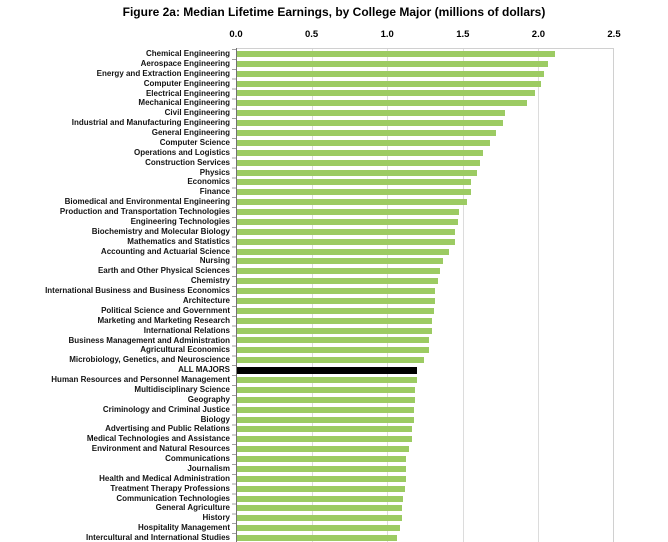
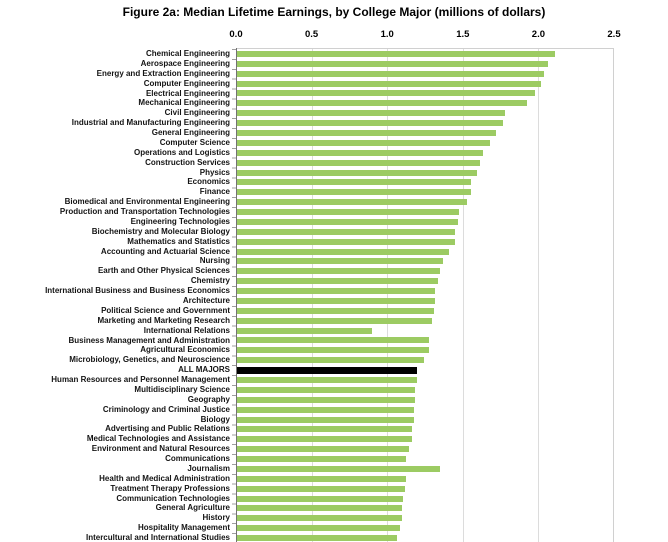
International Relations: 1.29 -> 0.89
Journalism: 1.12 -> 1.34
